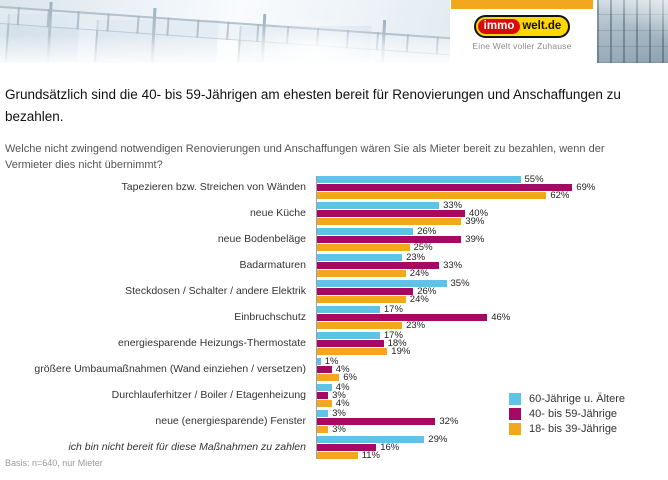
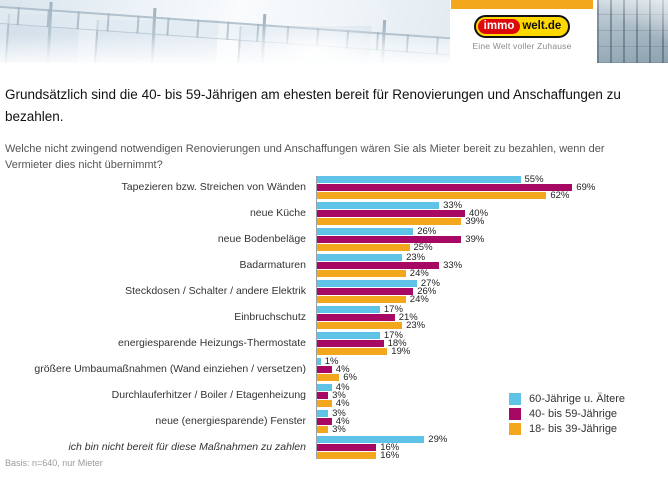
60-Jährige u. Ältere/Steckdosen / Schalter / andere Elektrik: 35% -> 27%
40- bis 59-Jährige/Einbruchschutz: 46% -> 21%
40- bis 59-Jährige/neue (energiesparende) Fenster: 32% -> 4%
18- bis 39-Jährige/ich bin nicht bereit für diese Maßnahmen zu zahlen: 11% -> 16%
